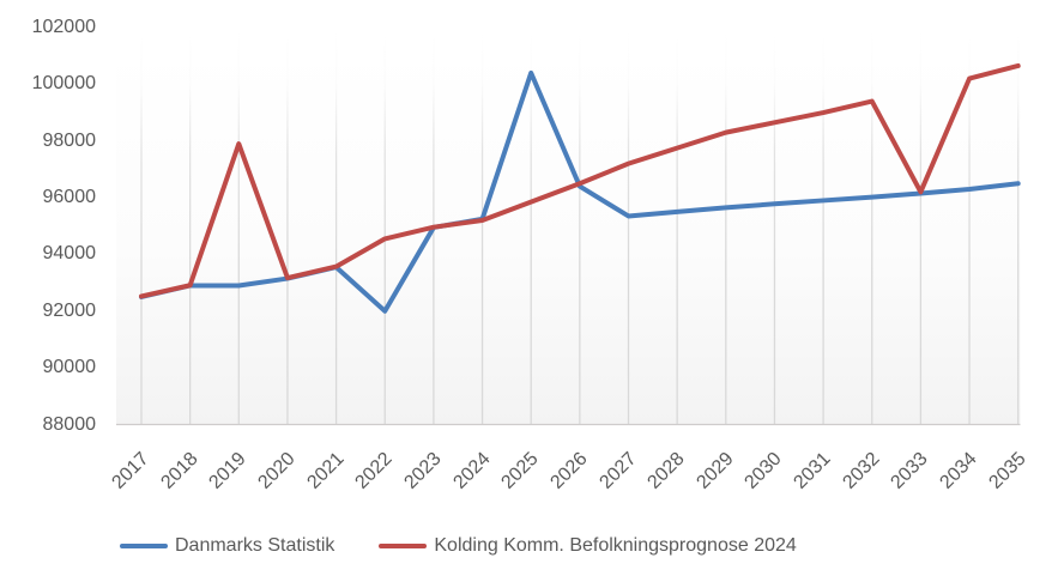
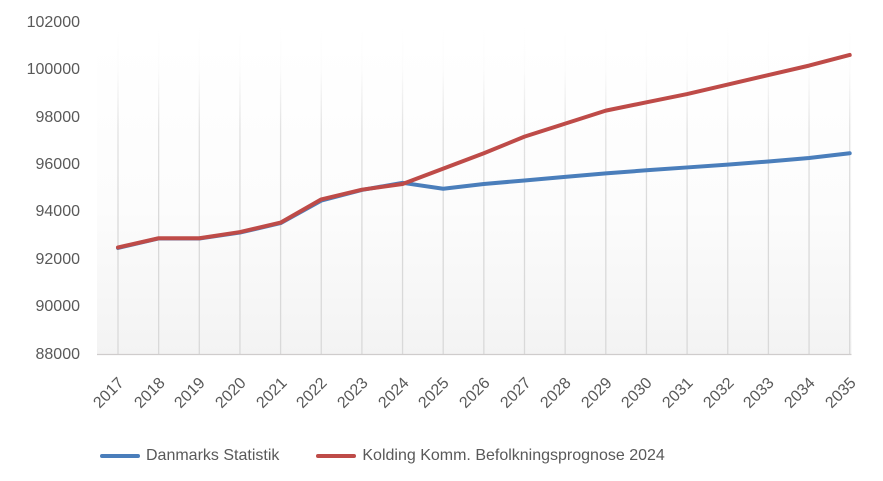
Kolding Komm. Befolkningsprognose 2024/2019: 97900 -> 92900
Danmarks Statistik/2022: 92000 -> 94500
Danmarks Statistik/2025: 100400 -> 95000
Danmarks Statistik/2026: 96400 -> 95200
Kolding Komm. Befolkningsprognose 2024/2033: 96200 -> 99800
